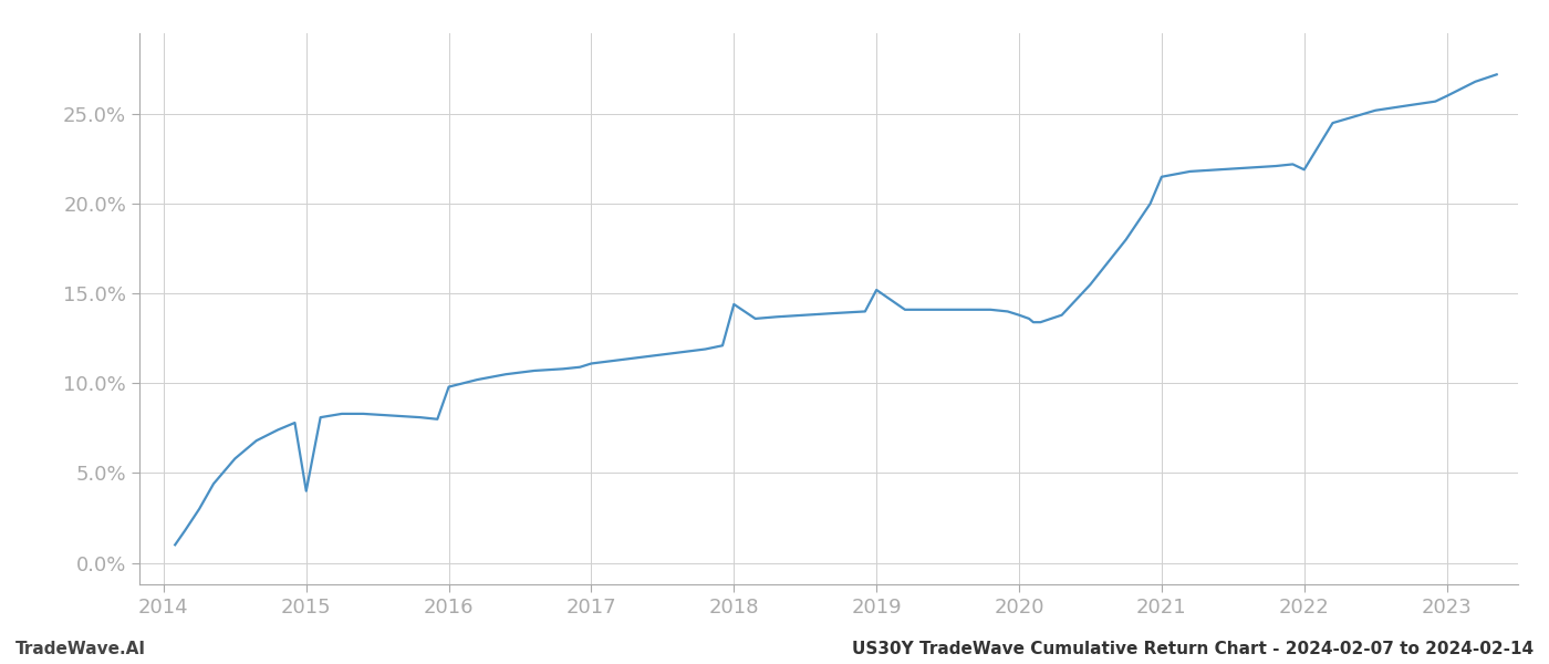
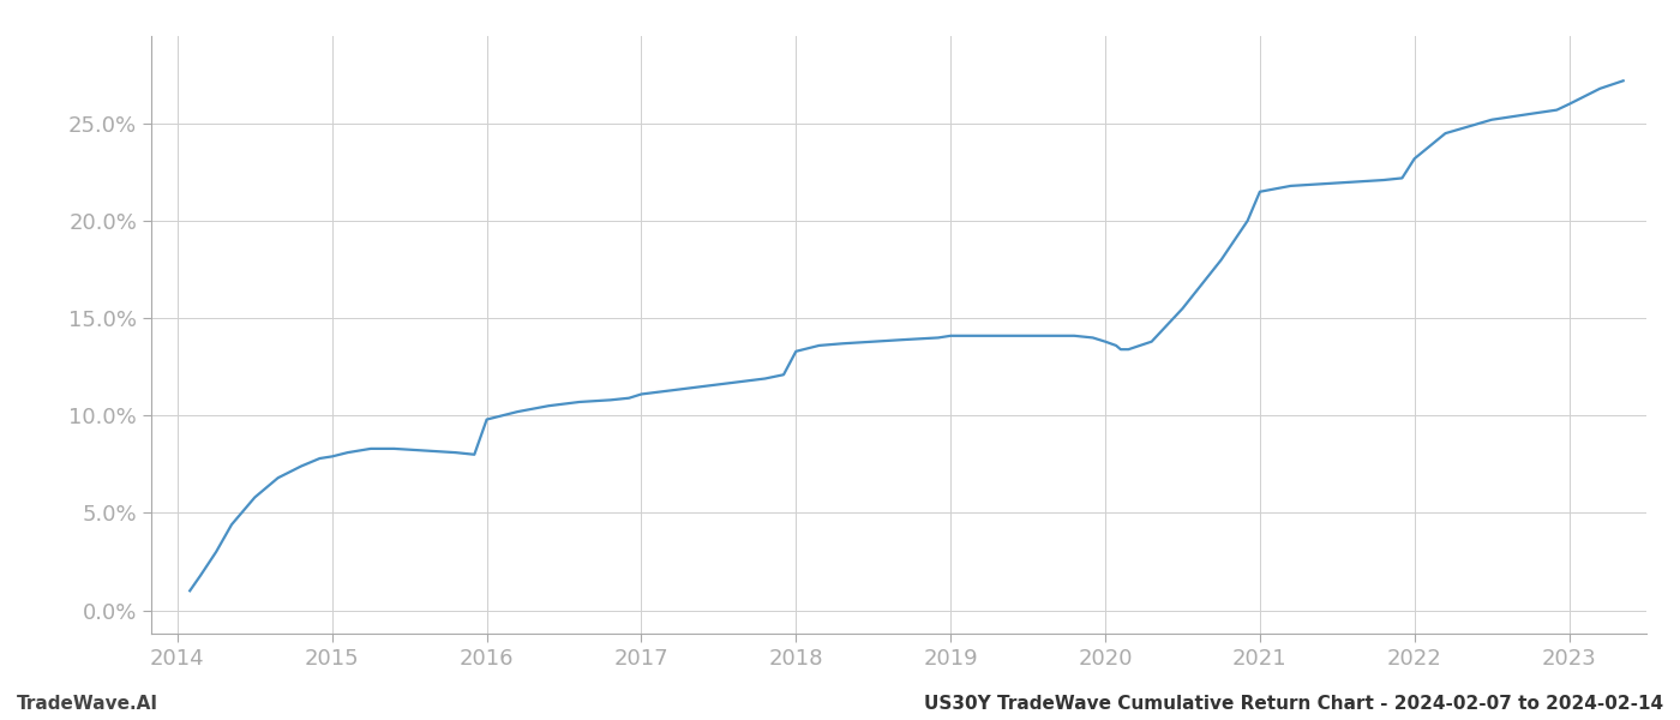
2015: 4.0% -> 7.9%
2018: 14.4% -> 13.3%
2019: 15.2% -> 14.1%
2022: 21.9% -> 23.2%
